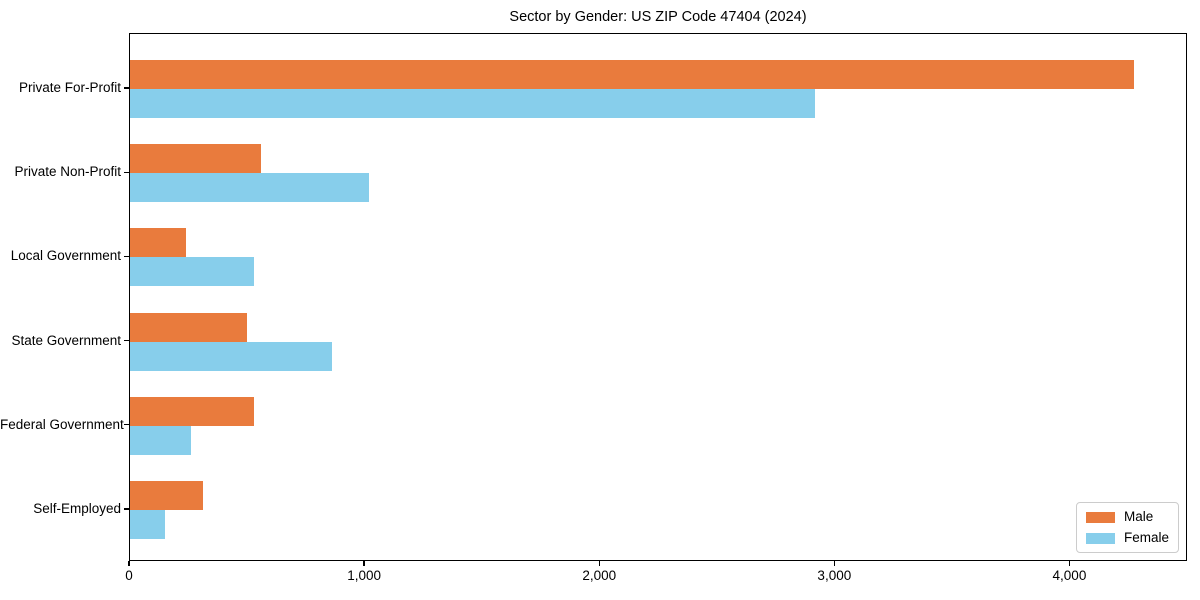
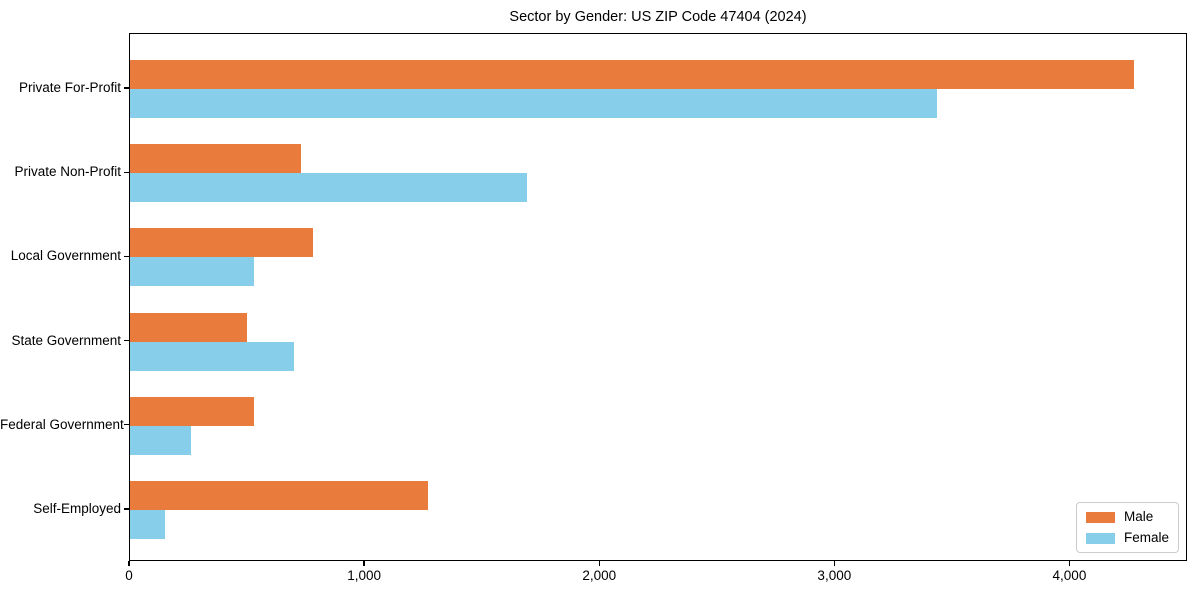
Female/Private For-Profit: 2920 -> 3440
Male/Private Non-Profit: 560 -> 730
Female/Private Non-Profit: 1020 -> 1690
Male/Local Government: 240 -> 780
Female/State Government: 860 -> 700
Male/Self-Employed: 310 -> 1270
